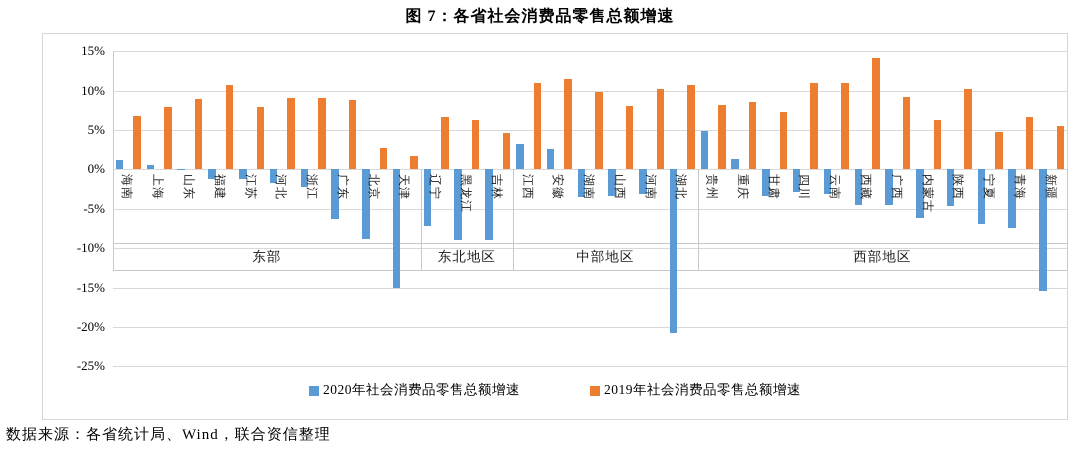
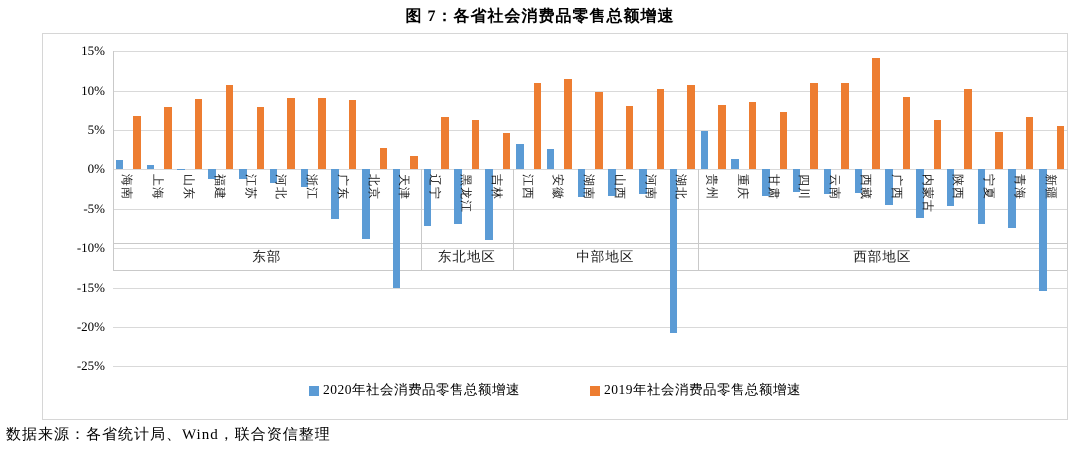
2020年社会消费品零售总额增速/黑龙江: -9% -> -7%
2020年社会消费品零售总额增速/西藏: -5% -> -3%
